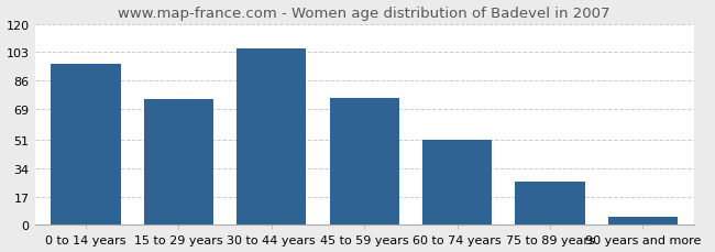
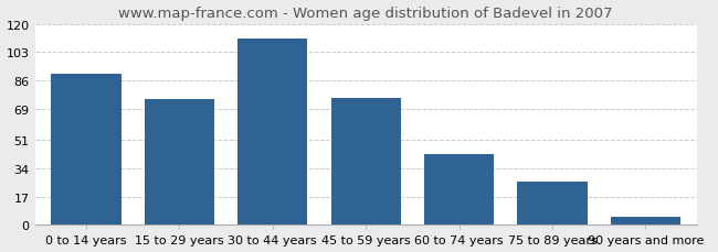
0 to 14 years: 96 -> 90
30 to 44 years: 105 -> 111
60 to 74 years: 51 -> 42
